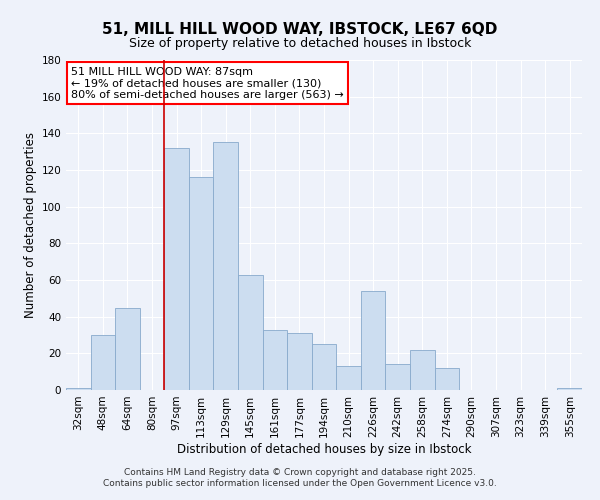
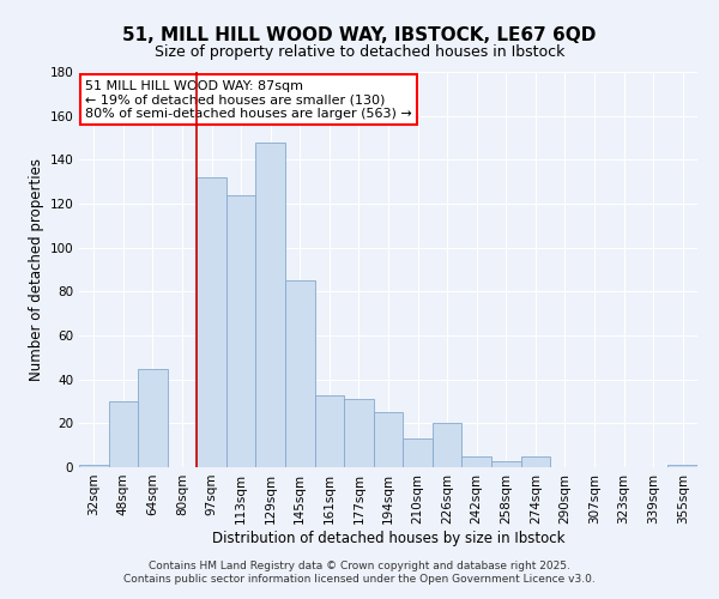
113sqm: 116 -> 124
129sqm: 135 -> 148
145sqm: 63 -> 85
226sqm: 54 -> 20
242sqm: 14 -> 5
258sqm: 22 -> 3
274sqm: 12 -> 5
